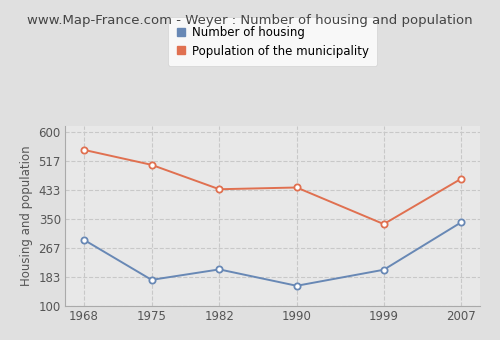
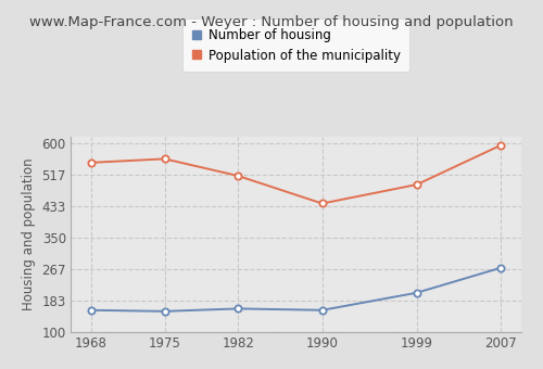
Number of housing/1968: 290 -> 158
Number of housing/1975: 175 -> 155
Population of the municipality/1975: 505 -> 558
Number of housing/1982: 205 -> 162
Population of the municipality/1982: 435 -> 513
Population of the municipality/1999: 335 -> 490
Number of housing/2007: 340 -> 270
Population of the municipality/2007: 465 -> 594
